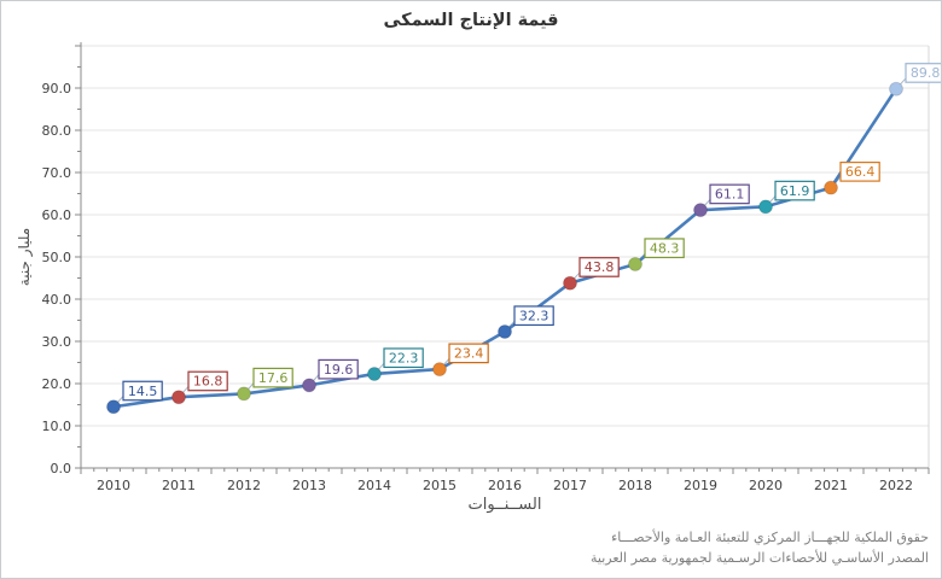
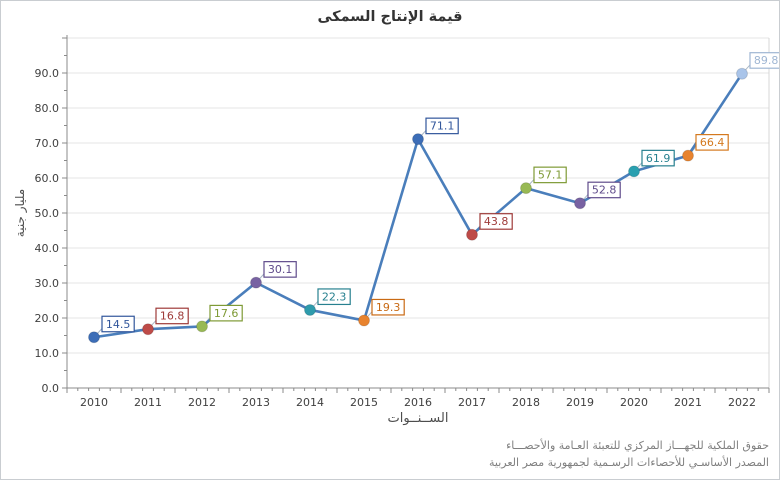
2013: 19.6 -> 30.1
2015: 23.4 -> 19.3
2016: 32.3 -> 71.1
2018: 48.3 -> 57.1
2019: 61.1 -> 52.8
